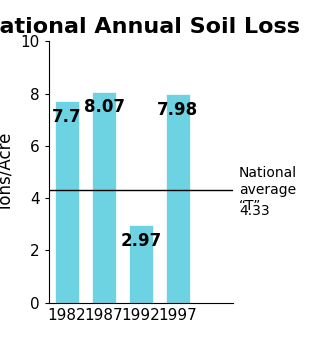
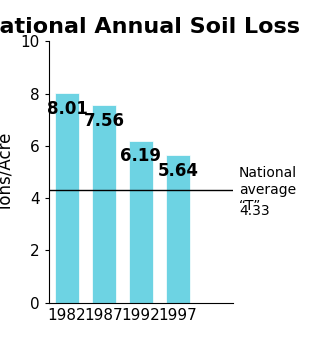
1982: 7.7 -> 8.01
1987: 8.07 -> 7.56
1992: 2.97 -> 6.19
1997: 7.98 -> 5.64
